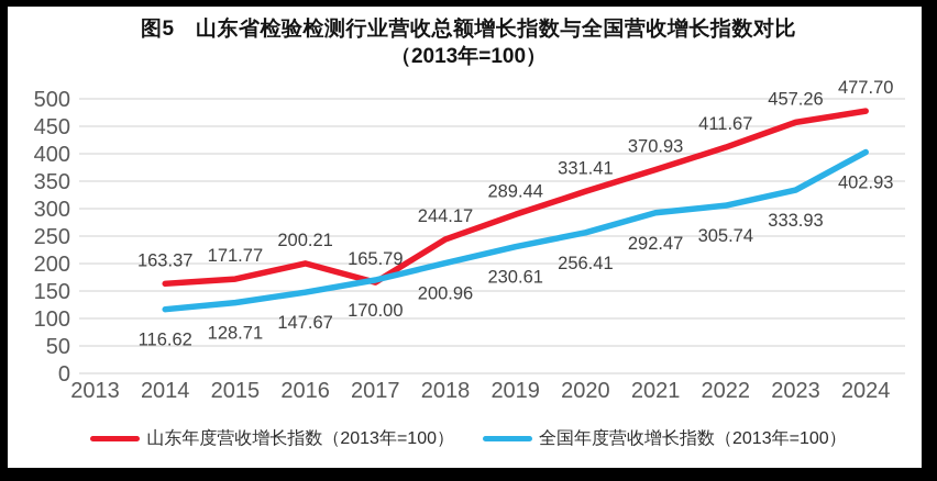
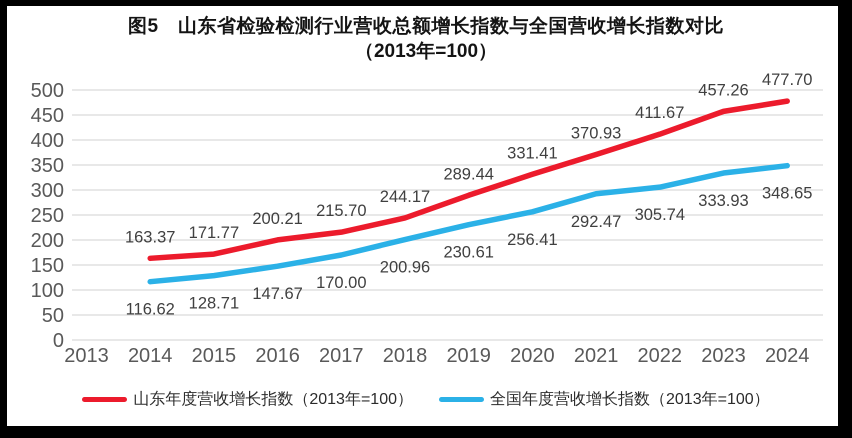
山东年度营收增长指数（2013年=100）/2017: 165.79 -> 215.70
全国年度营收增长指数（2013年=100）/2024: 402.93 -> 348.65
